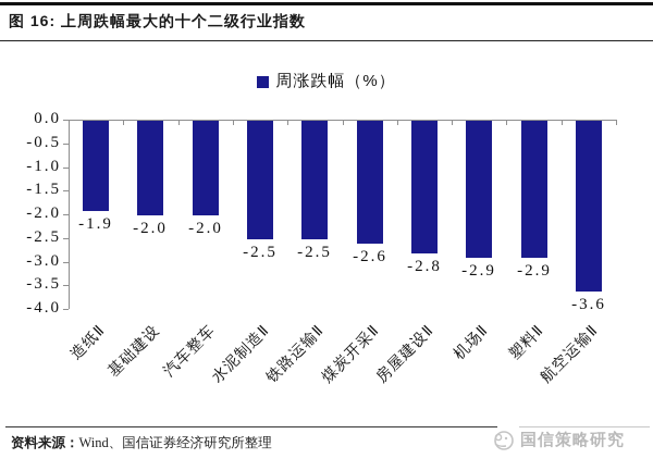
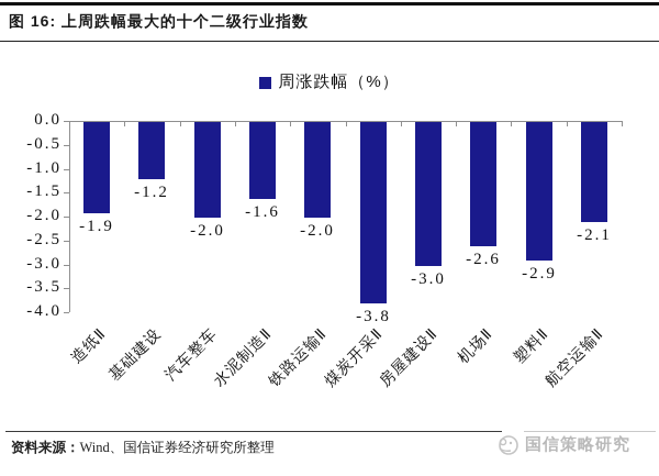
基础建设: -2.0 -> -1.2
水泥制造Ⅱ: -2.5 -> -1.6
铁路运输Ⅱ: -2.5 -> -2.0
煤炭开采Ⅱ: -2.6 -> -3.8
房屋建设Ⅱ: -2.8 -> -3.0
机场Ⅱ: -2.9 -> -2.6
航空运输Ⅱ: -3.6 -> -2.1
